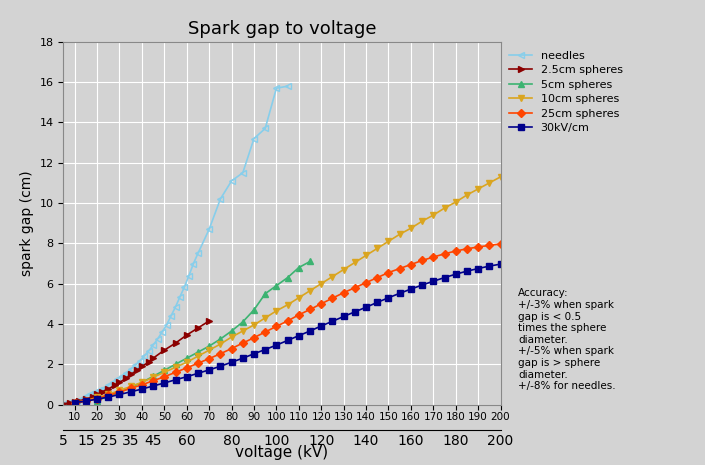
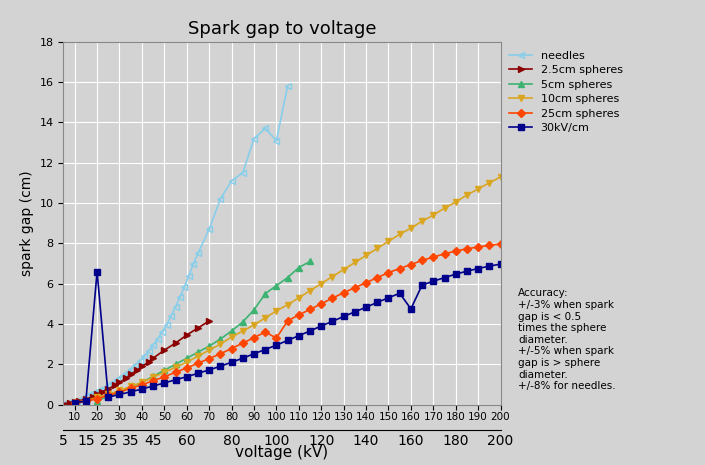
30kV/cm/20: 0.27 -> 6.60
needles/100: 15.70 -> 13.10
25cm spheres/100: 3.88 -> 3.30
30kV/cm/160: 5.73 -> 4.75
